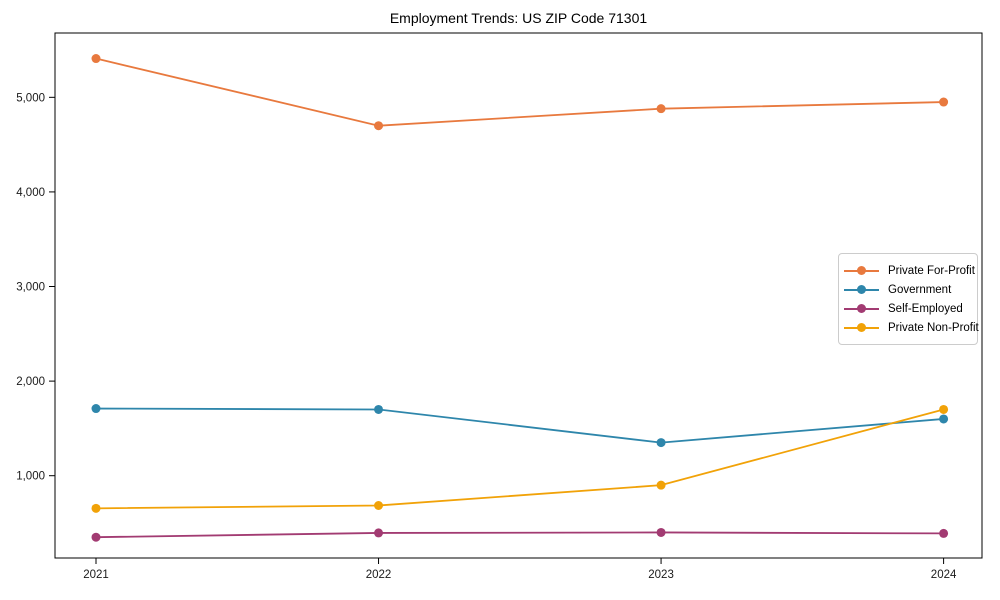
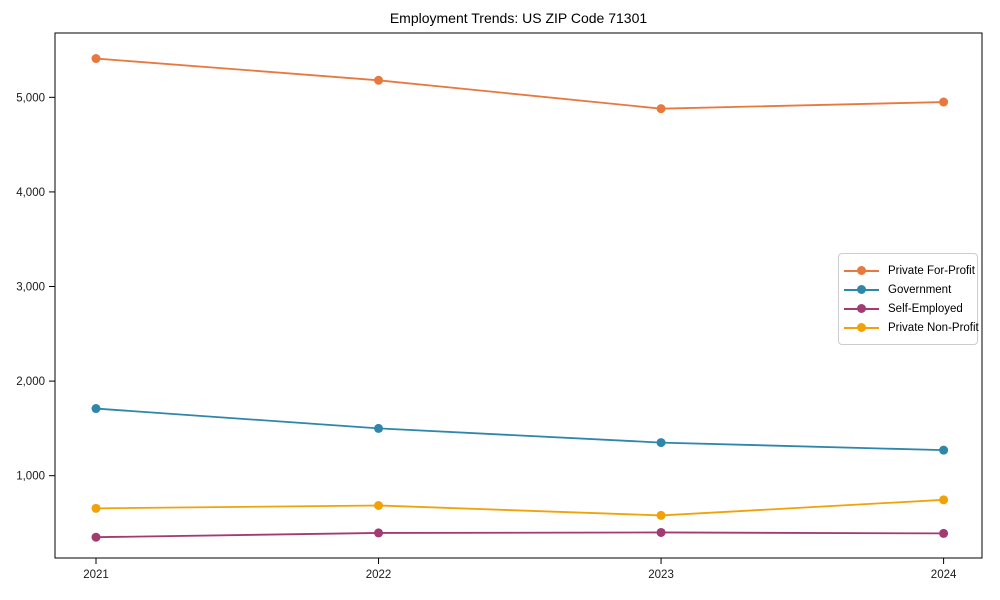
Private For-Profit/2022: 4700 -> 5200
Government/2022: 1700 -> 1500
Private Non-Profit/2023: 900 -> 600
Government/2024: 1600 -> 1300
Private Non-Profit/2024: 1700 -> 700
